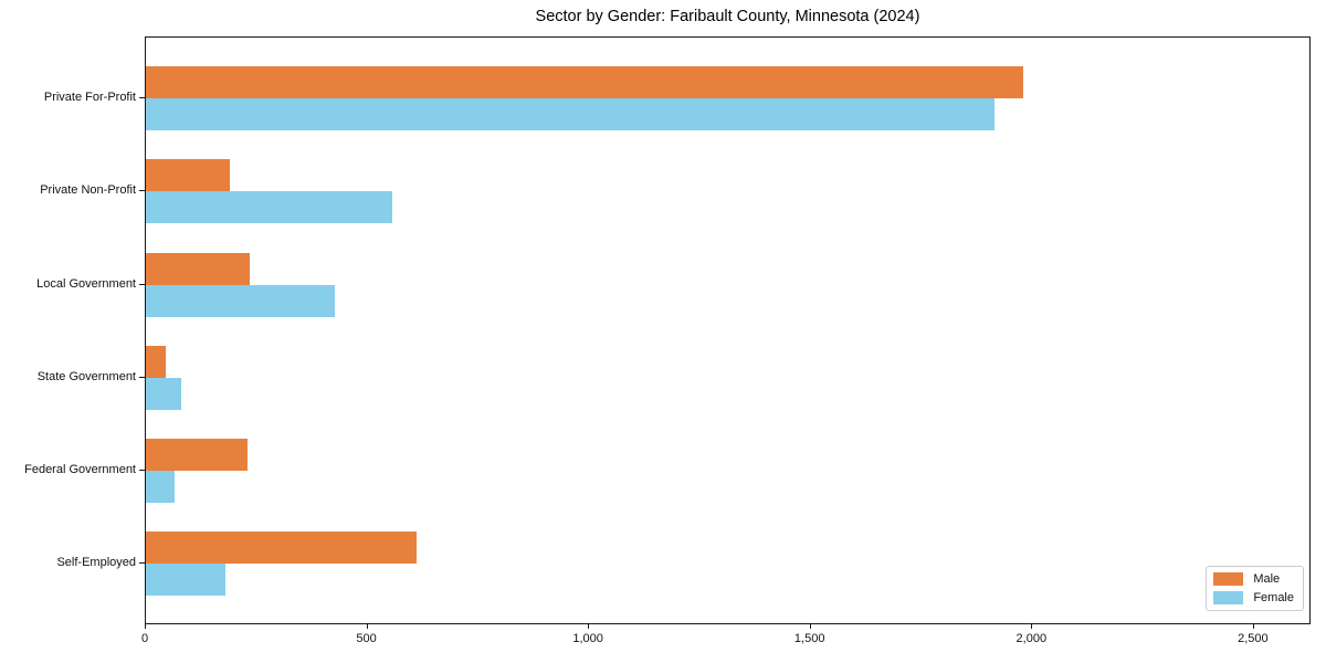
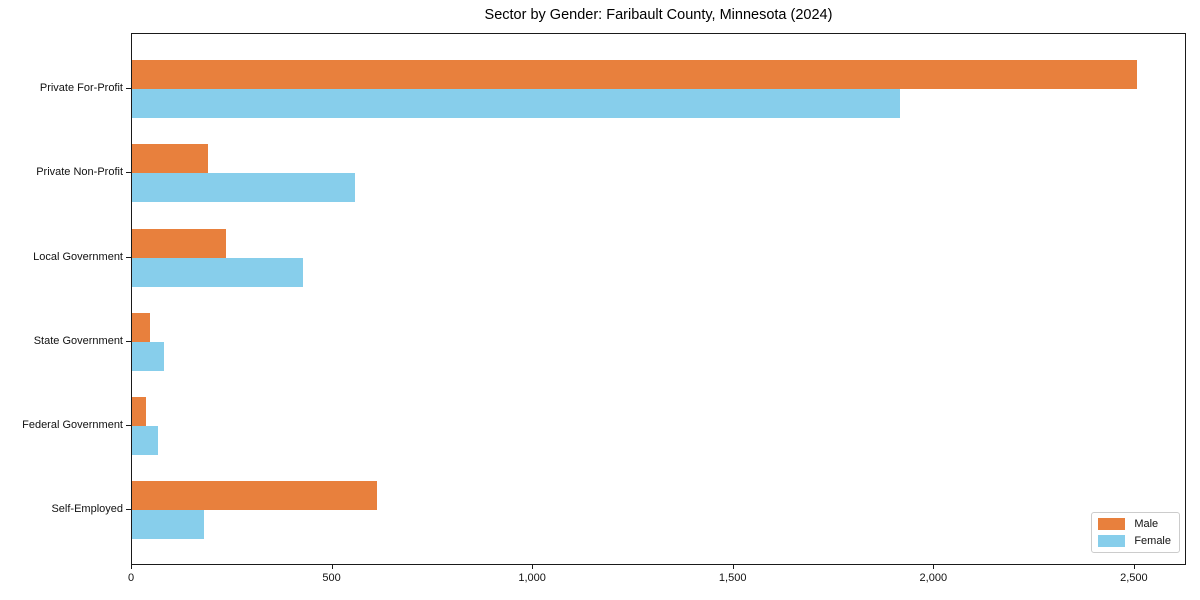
Male/Private For-Profit: 1980 -> 2500
Male/Federal Government: 230 -> 40
